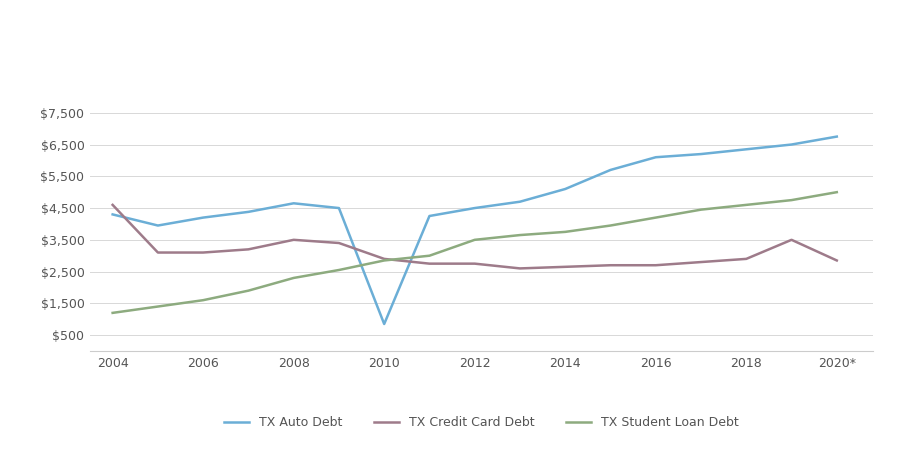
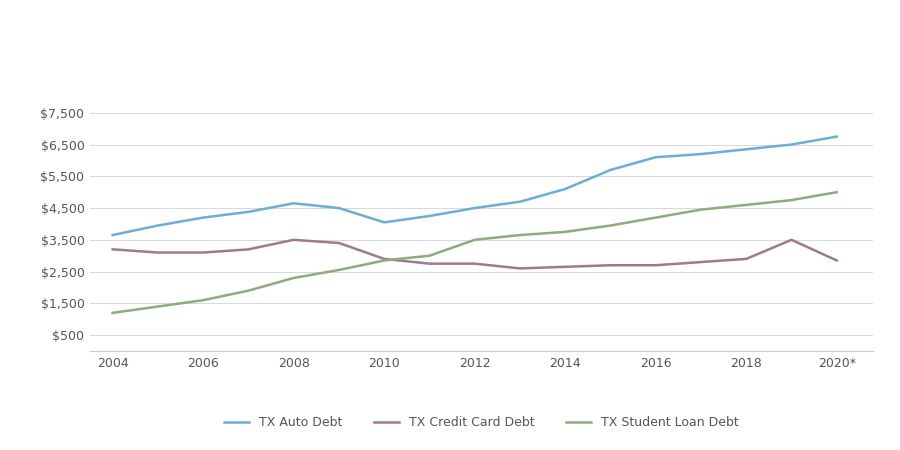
TX Auto Debt/2004: $4,300 -> $3,650
TX Credit Card Debt/2004: $4,600 -> $3,200
TX Auto Debt/2010: $850 -> $4,050
